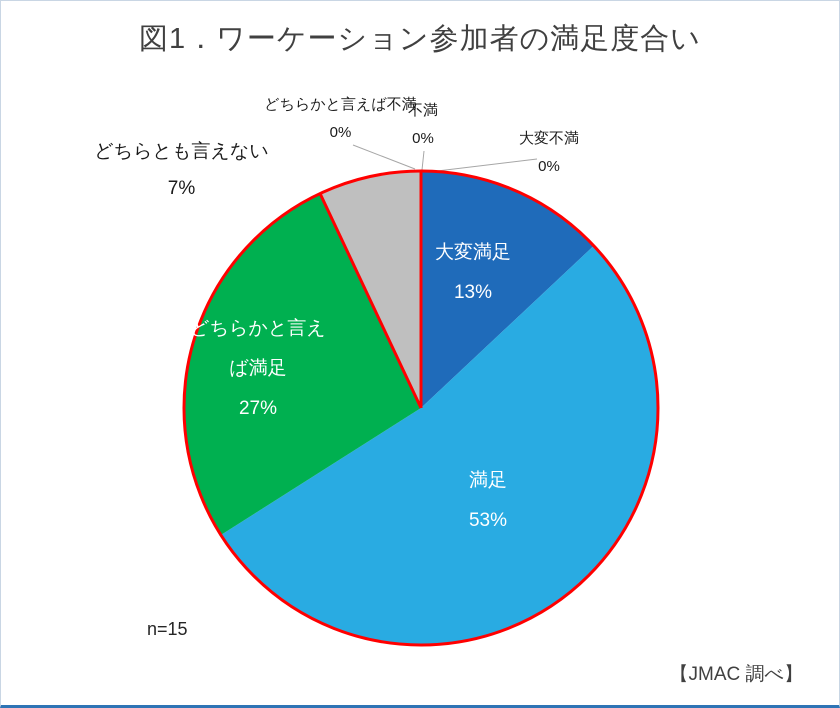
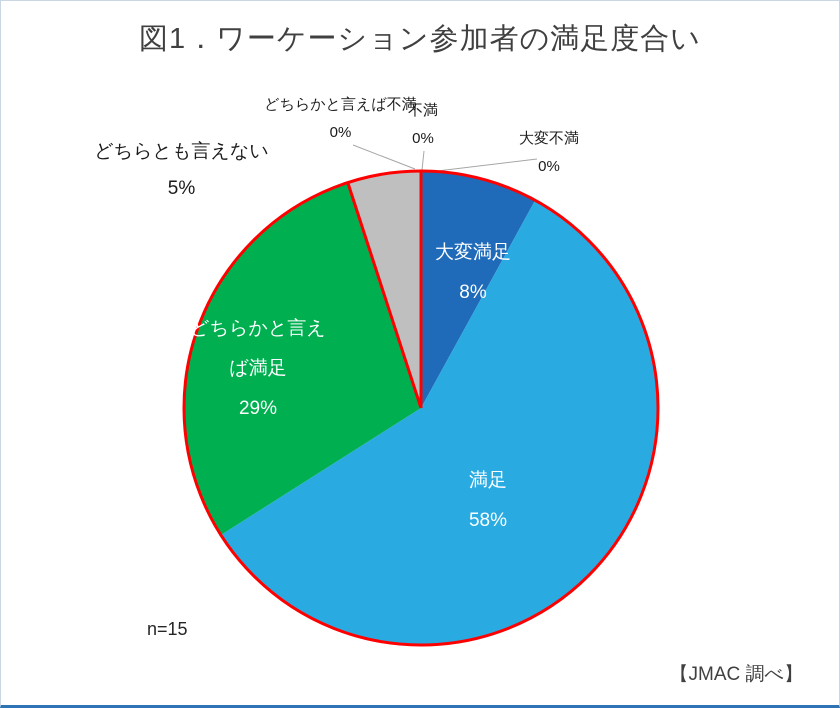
大変満足: 13% -> 8%
満足: 53% -> 58%
どちらかと言えば満足: 27% -> 29%
どちらとも言えない: 7% -> 5%
